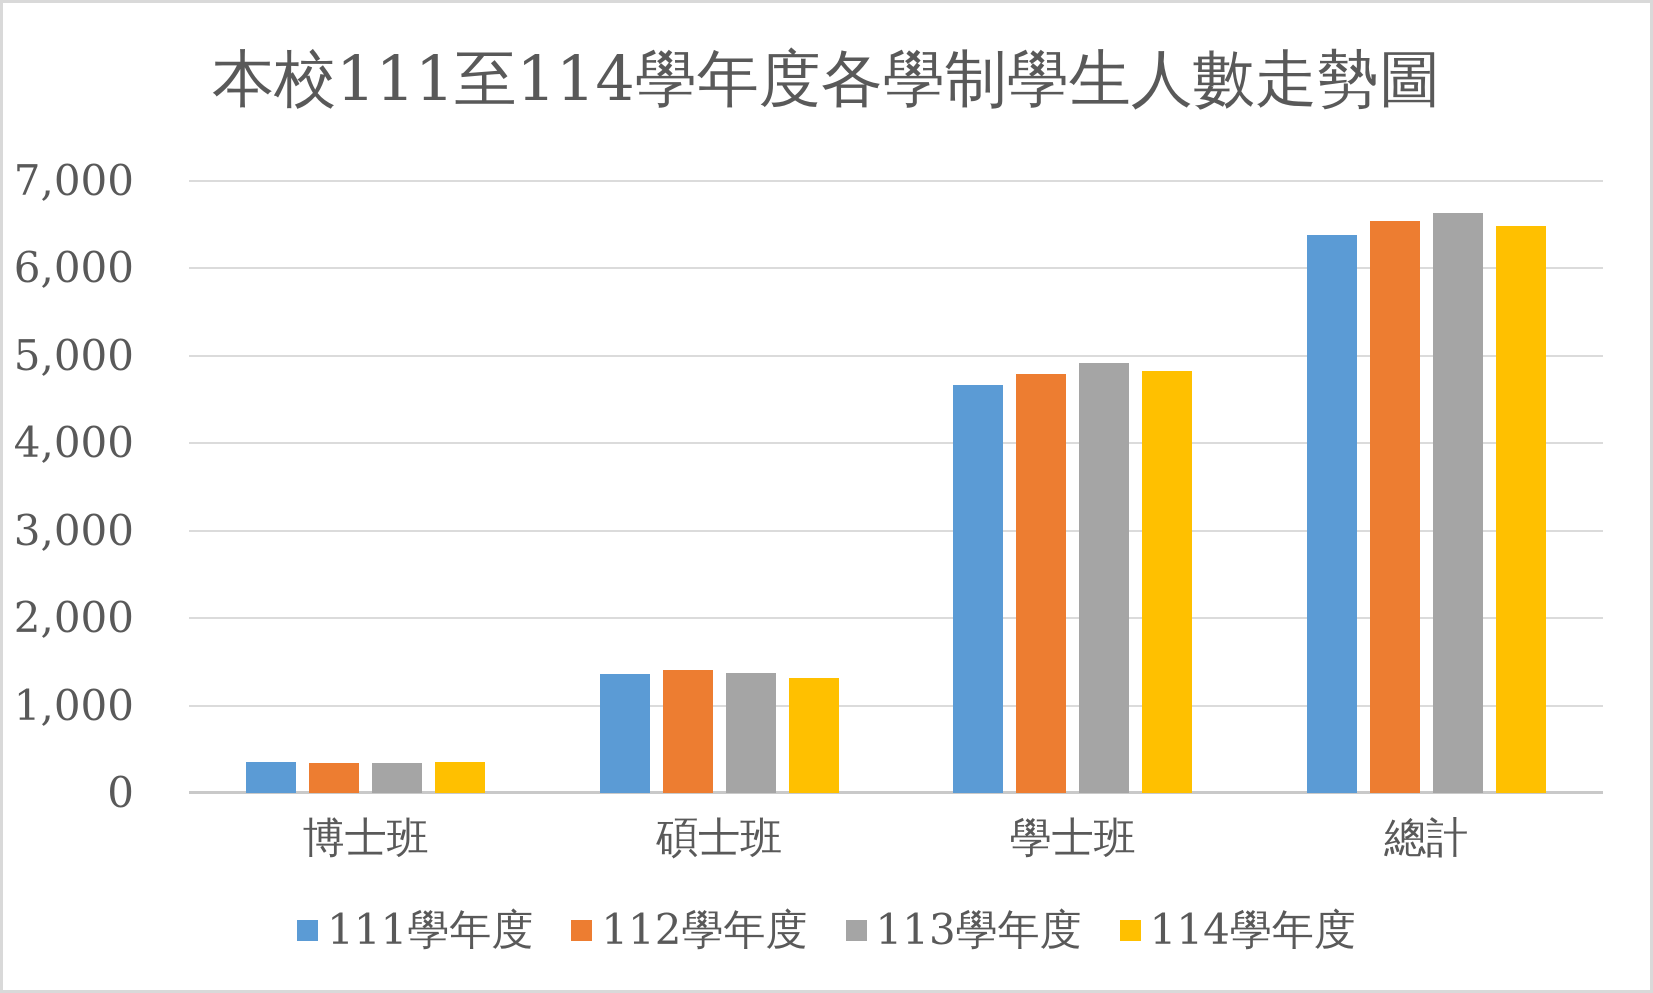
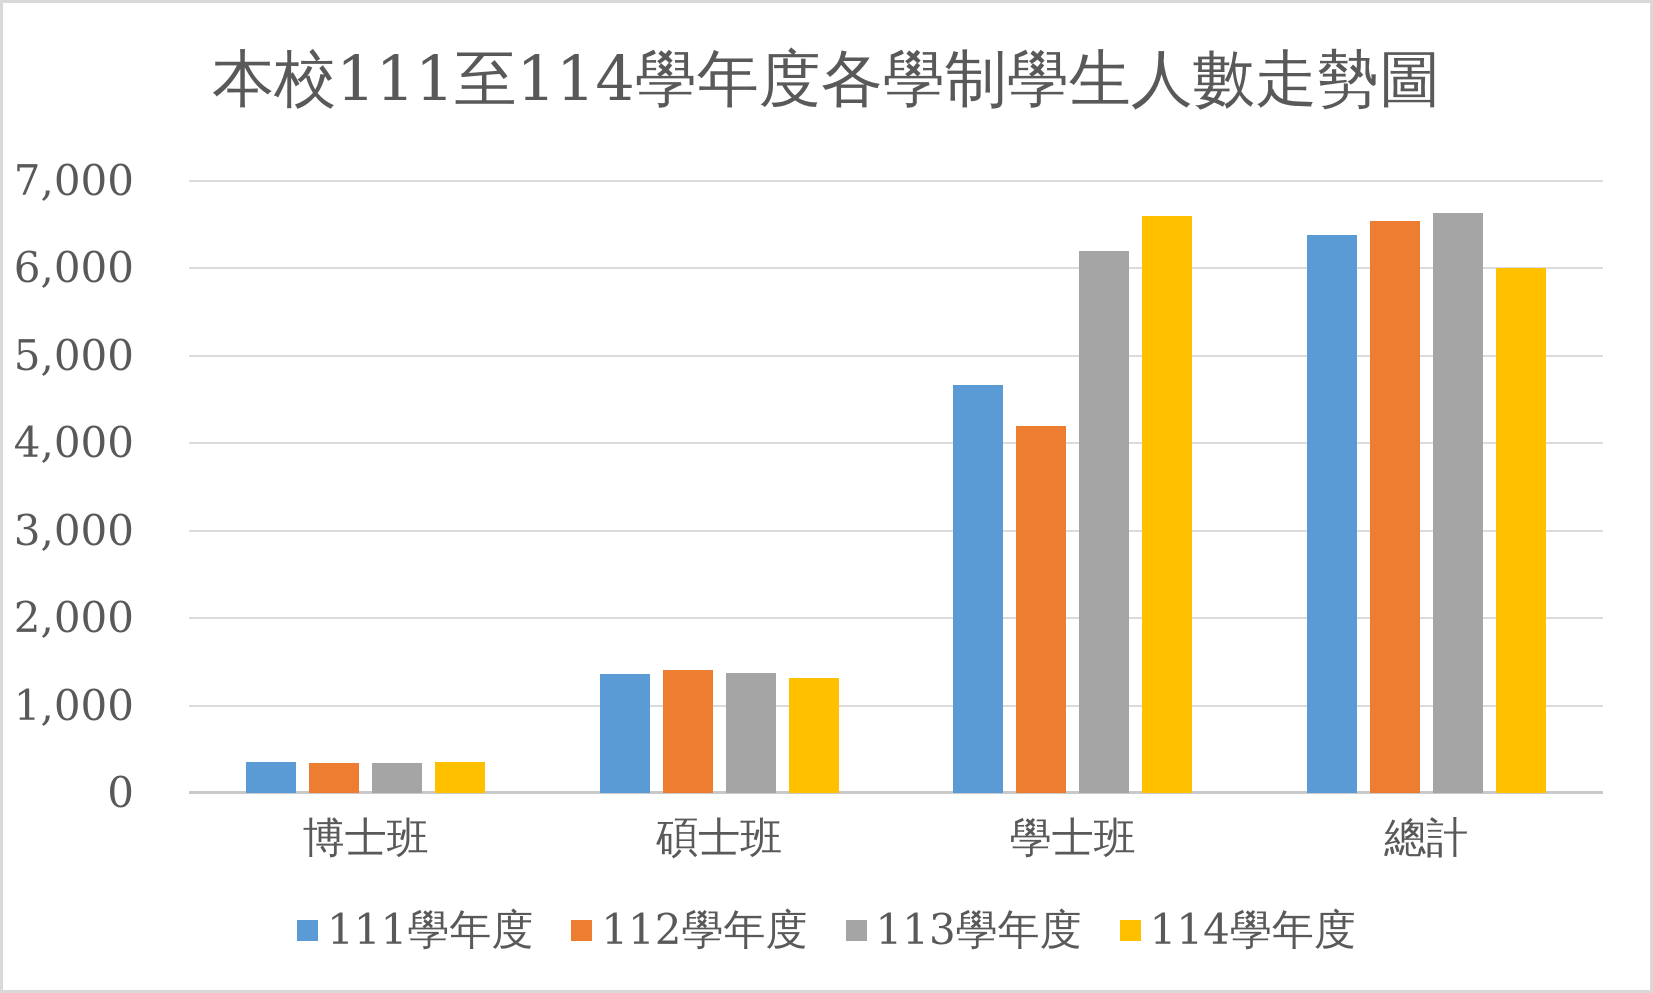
112學年度/學士班: 4800 -> 4200
113學年度/學士班: 4900 -> 6200
114學年度/學士班: 4800 -> 6600
114學年度/總計: 6500 -> 6000
